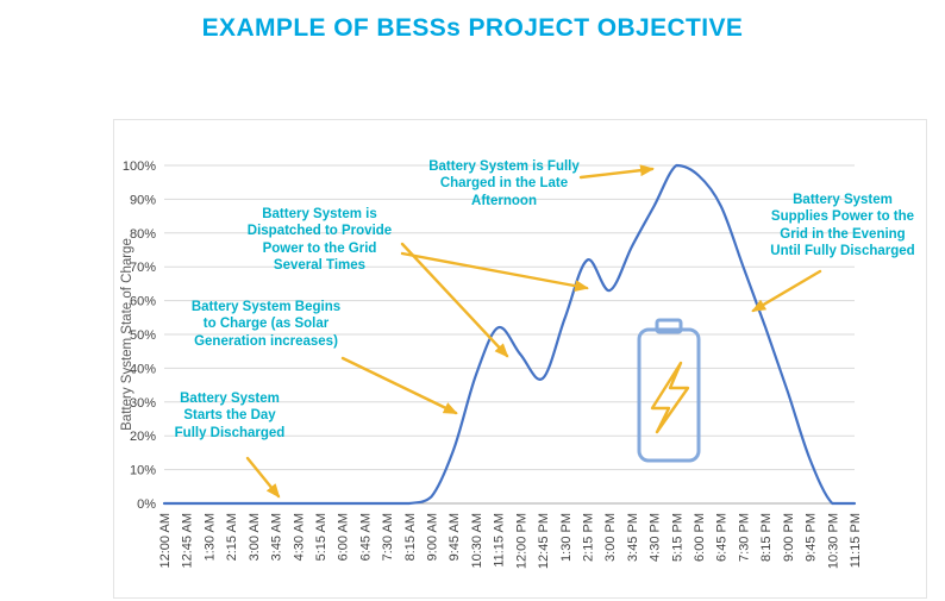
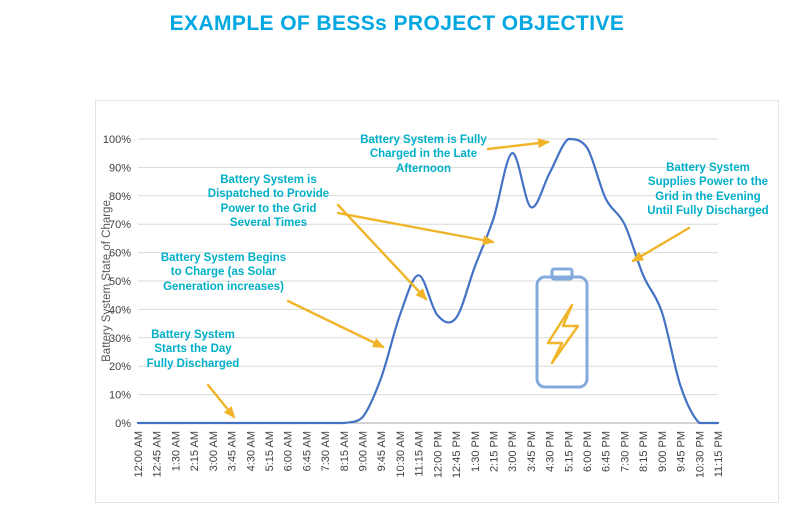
12:00 PM: 44% -> 38%
3:00 PM: 63% -> 95%
6:45 PM: 88% -> 79%
9:00 PM: 33% -> 39%
